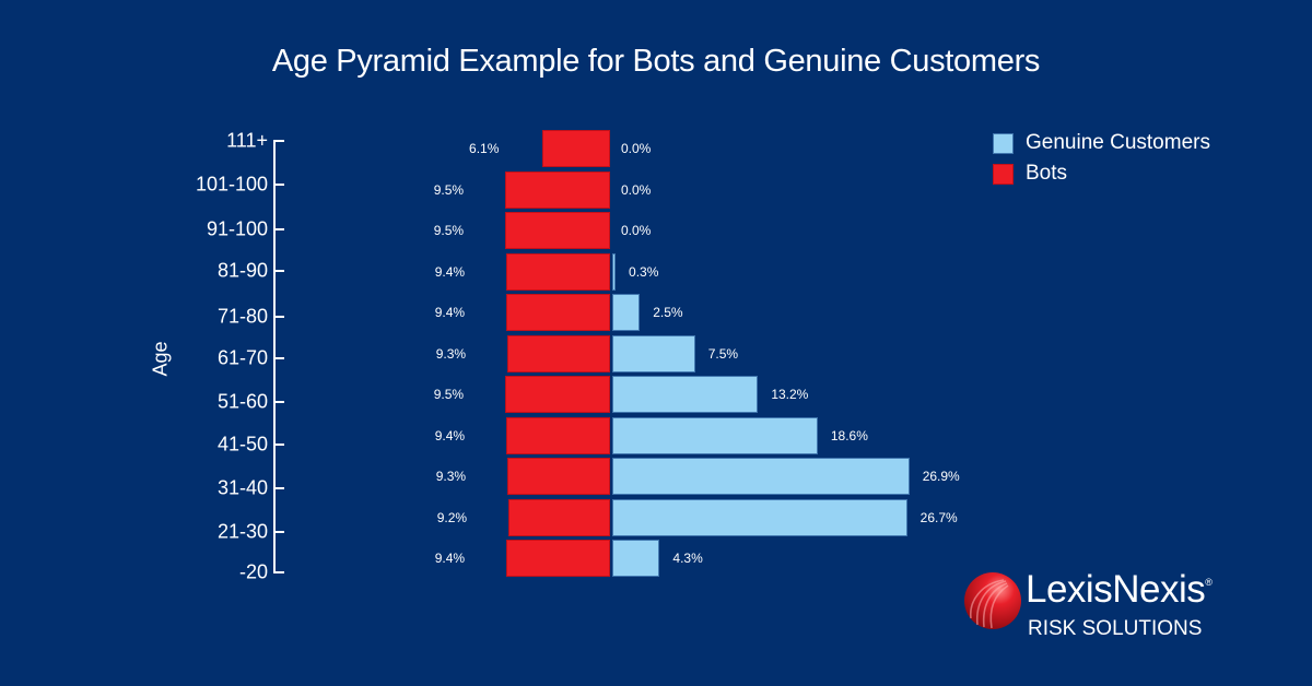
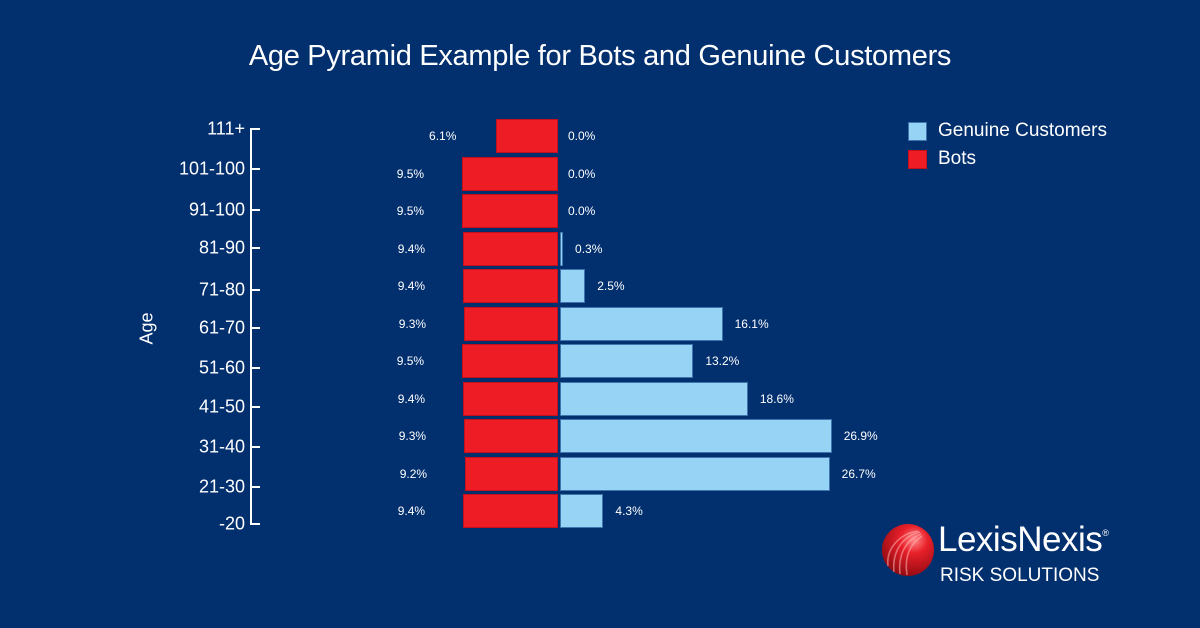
Genuine Customers/61-70: 7.5% -> 16.1%
